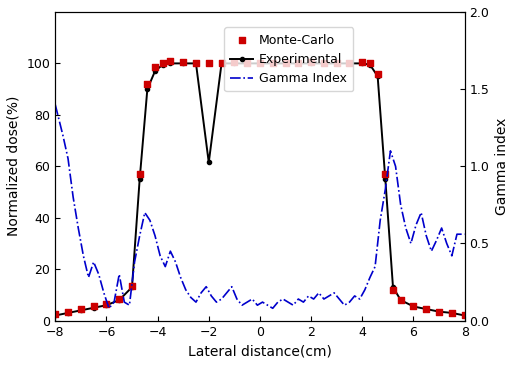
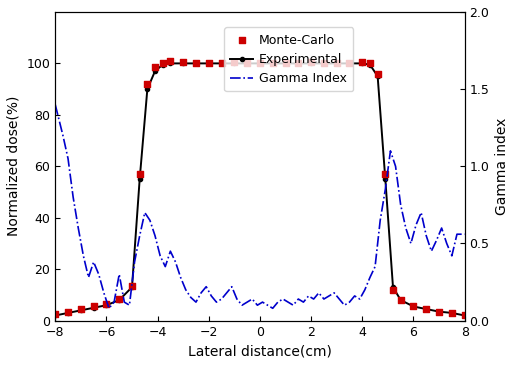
Experimental/−2: 61.5 -> 100.0
